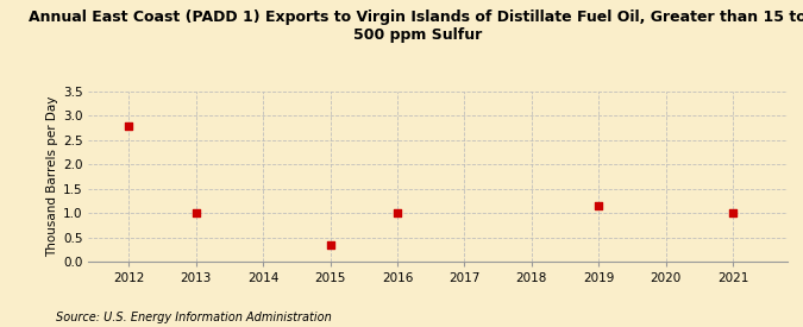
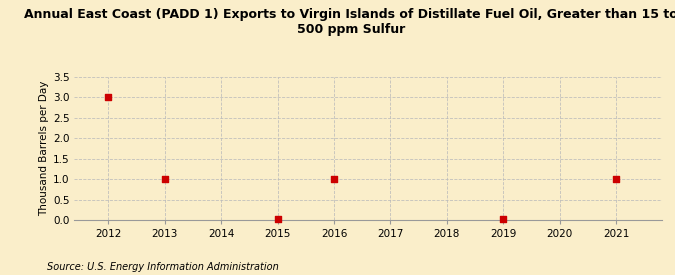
2012: 2.80 -> 3.00
2015: 0.35 -> 0.03
2019: 1.15 -> 0.03
